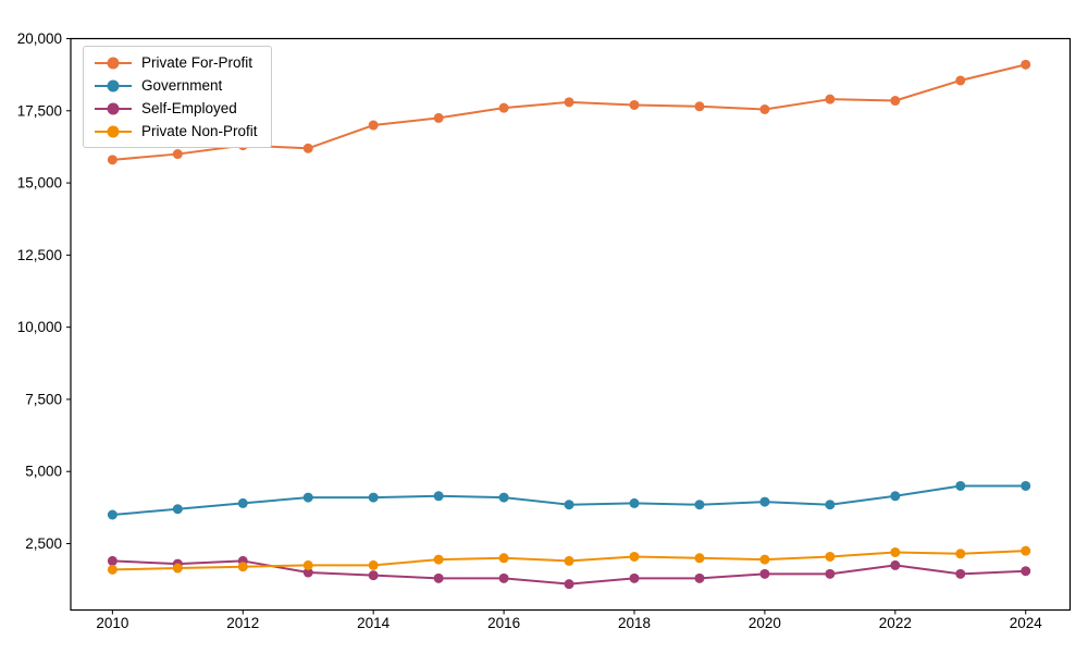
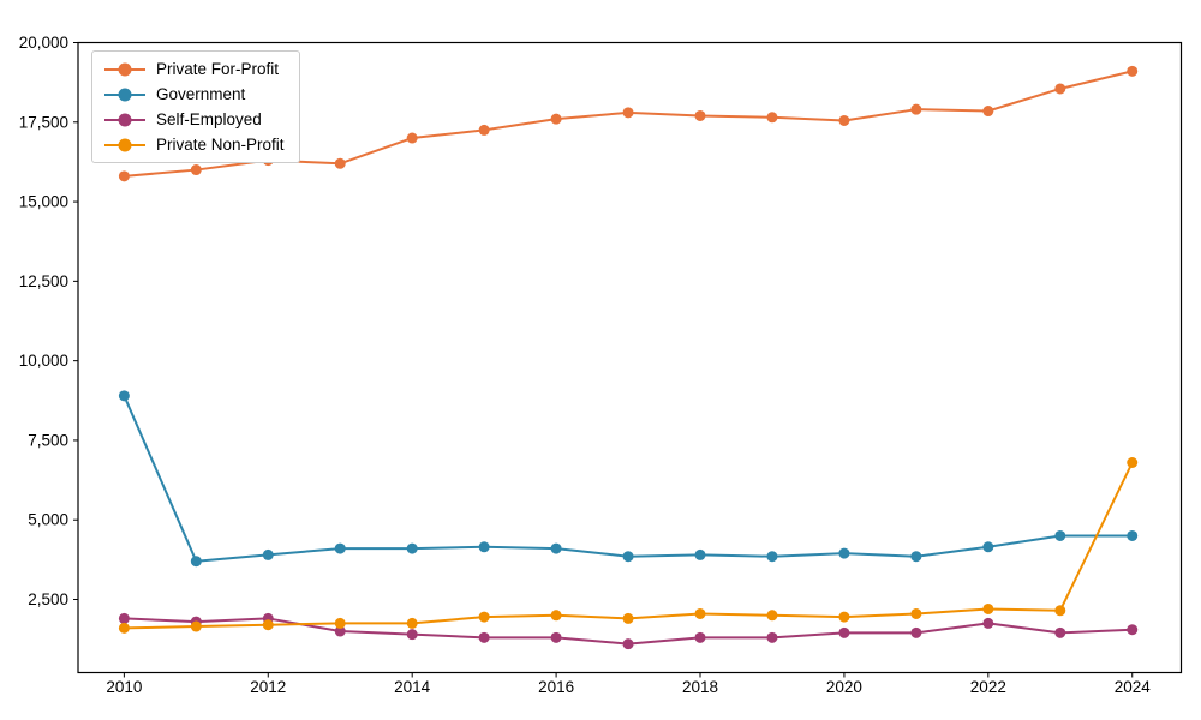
Government/2010: 3500 -> 8900
Private Non-Profit/2024: 2200 -> 6800
